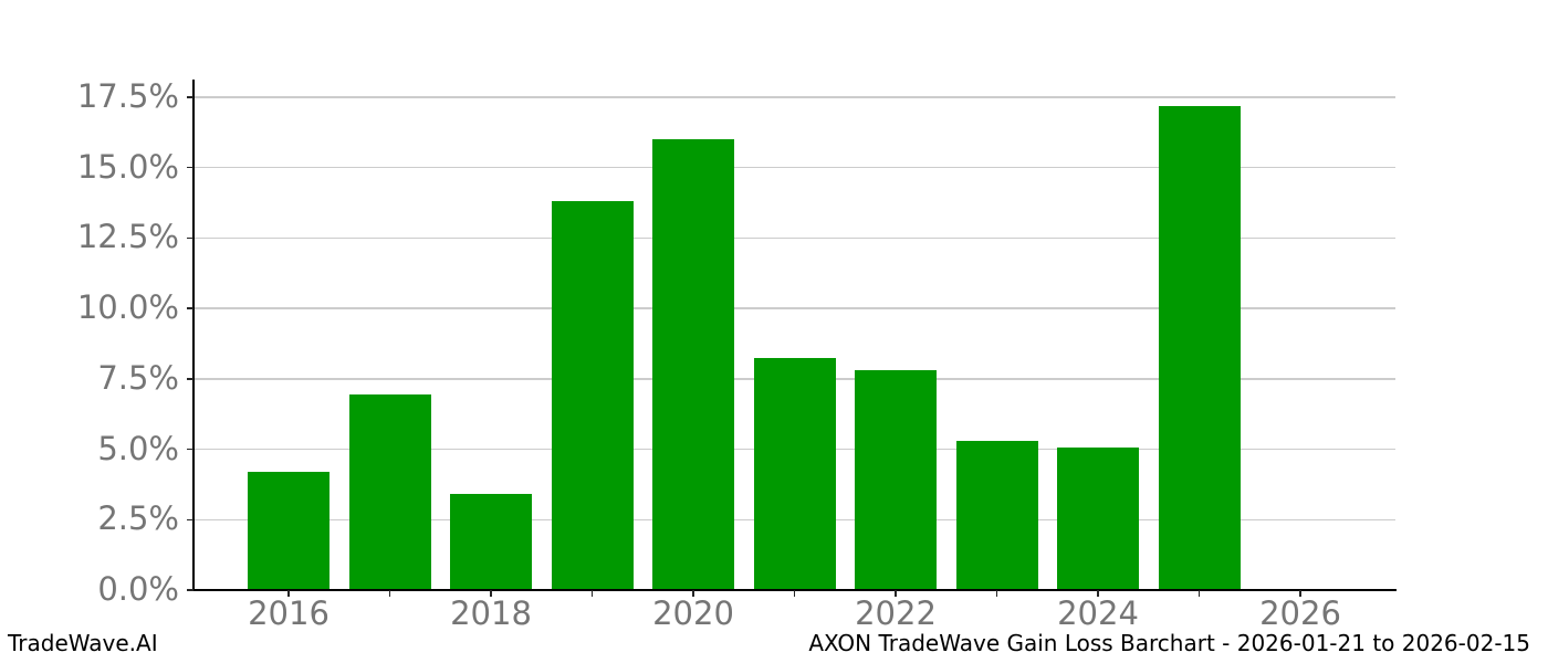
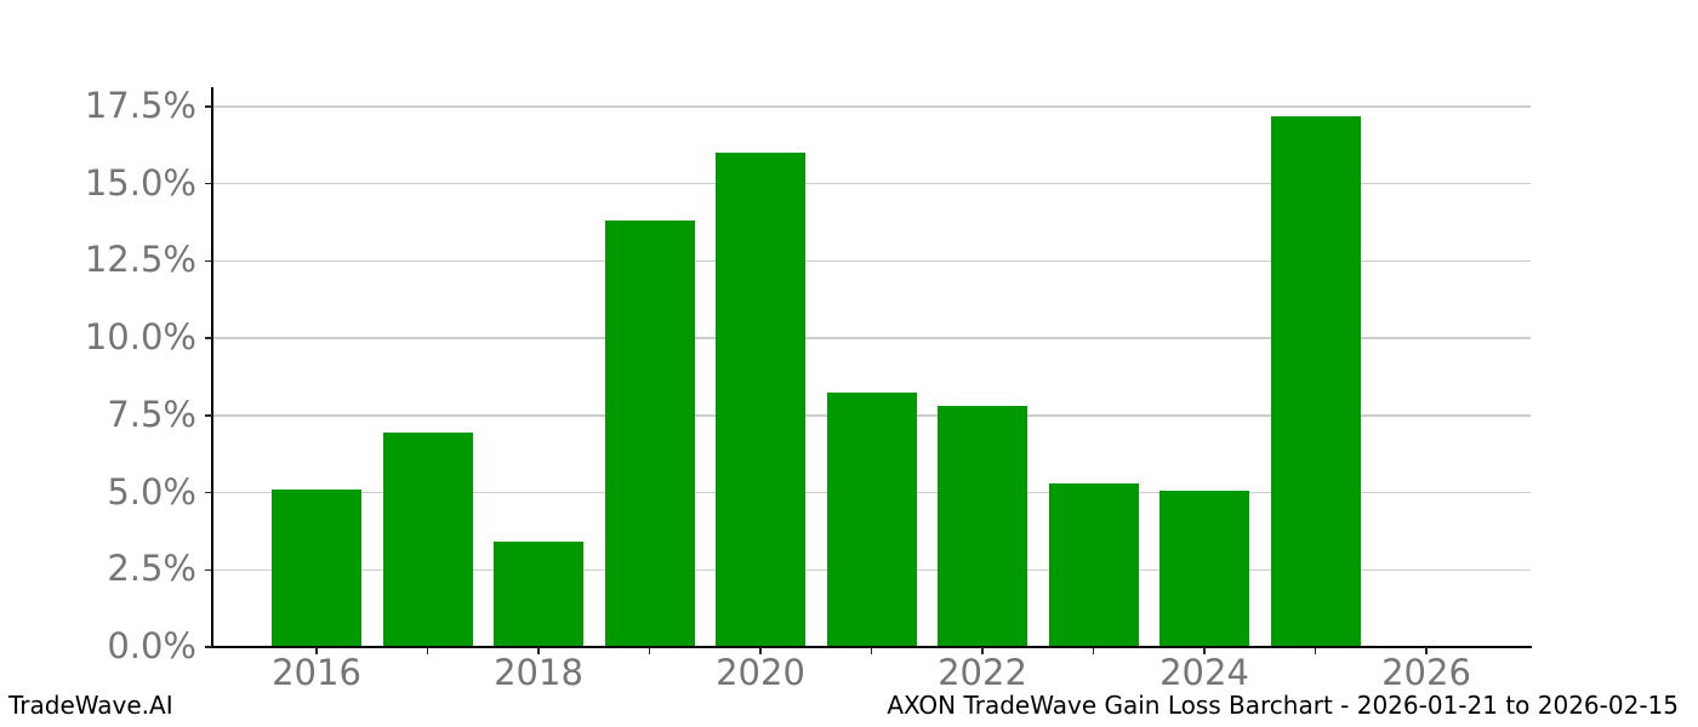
2016: 4.2% -> 5.1%
